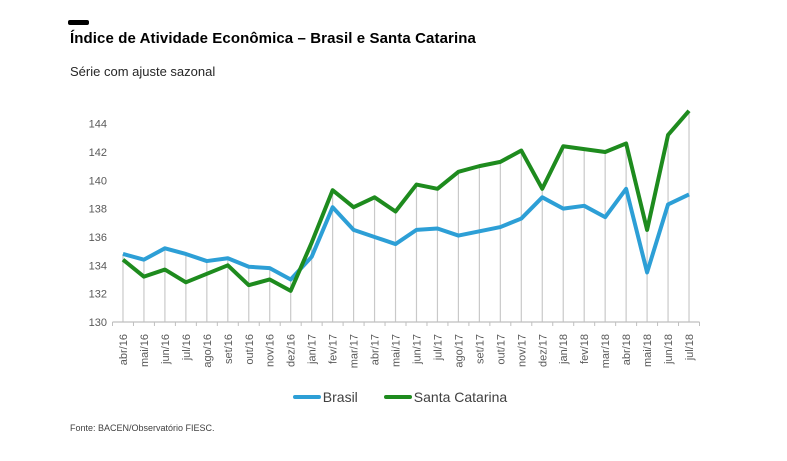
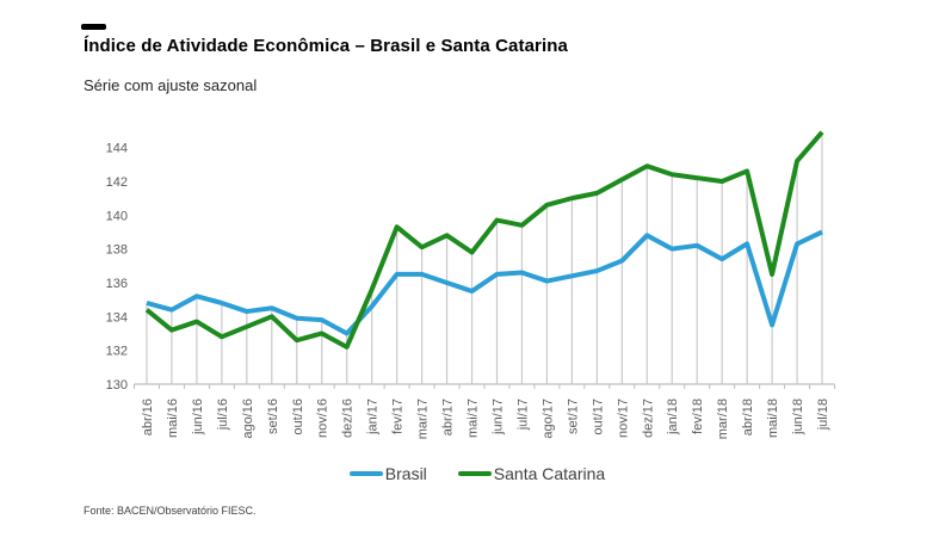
Brasil/fev/17: 138.1 -> 136.5
Santa Catarina/dez/17: 139.4 -> 142.9
Brasil/abr/18: 139.4 -> 138.3
